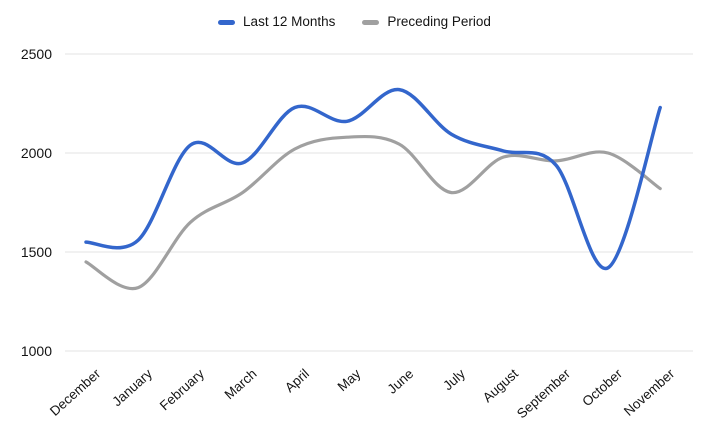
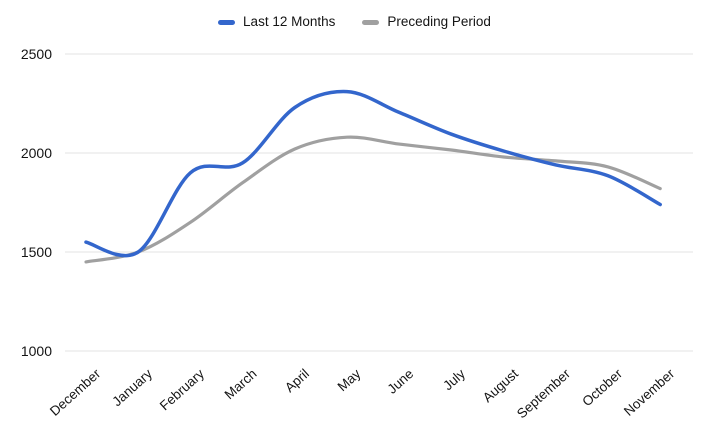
Last 12 Months/January: 1560 -> 1500
Preceding Period/January: 1320 -> 1500
Last 12 Months/February: 2040 -> 1900
Preceding Period/March: 1800 -> 1850
Last 12 Months/May: 2160 -> 2310
Last 12 Months/June: 2320 -> 2200
Preceding Period/July: 1800 -> 2020
Last 12 Months/October: 1420 -> 1880
Preceding Period/October: 2000 -> 1930
Last 12 Months/November: 2230 -> 1740
